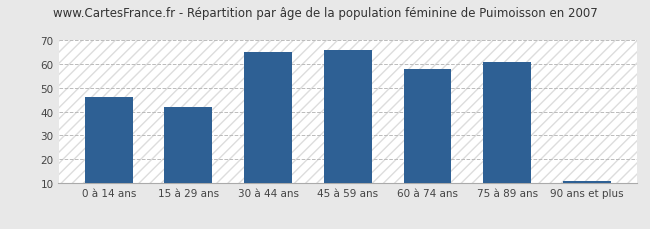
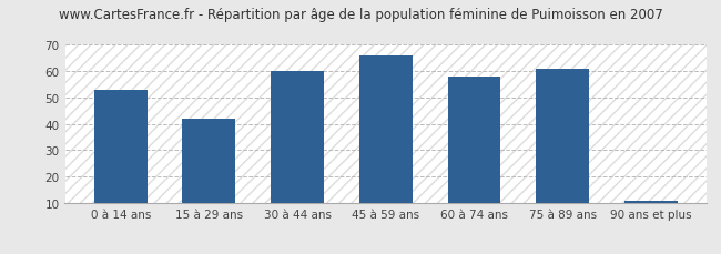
0 à 14 ans: 46 -> 53
30 à 44 ans: 65 -> 60
